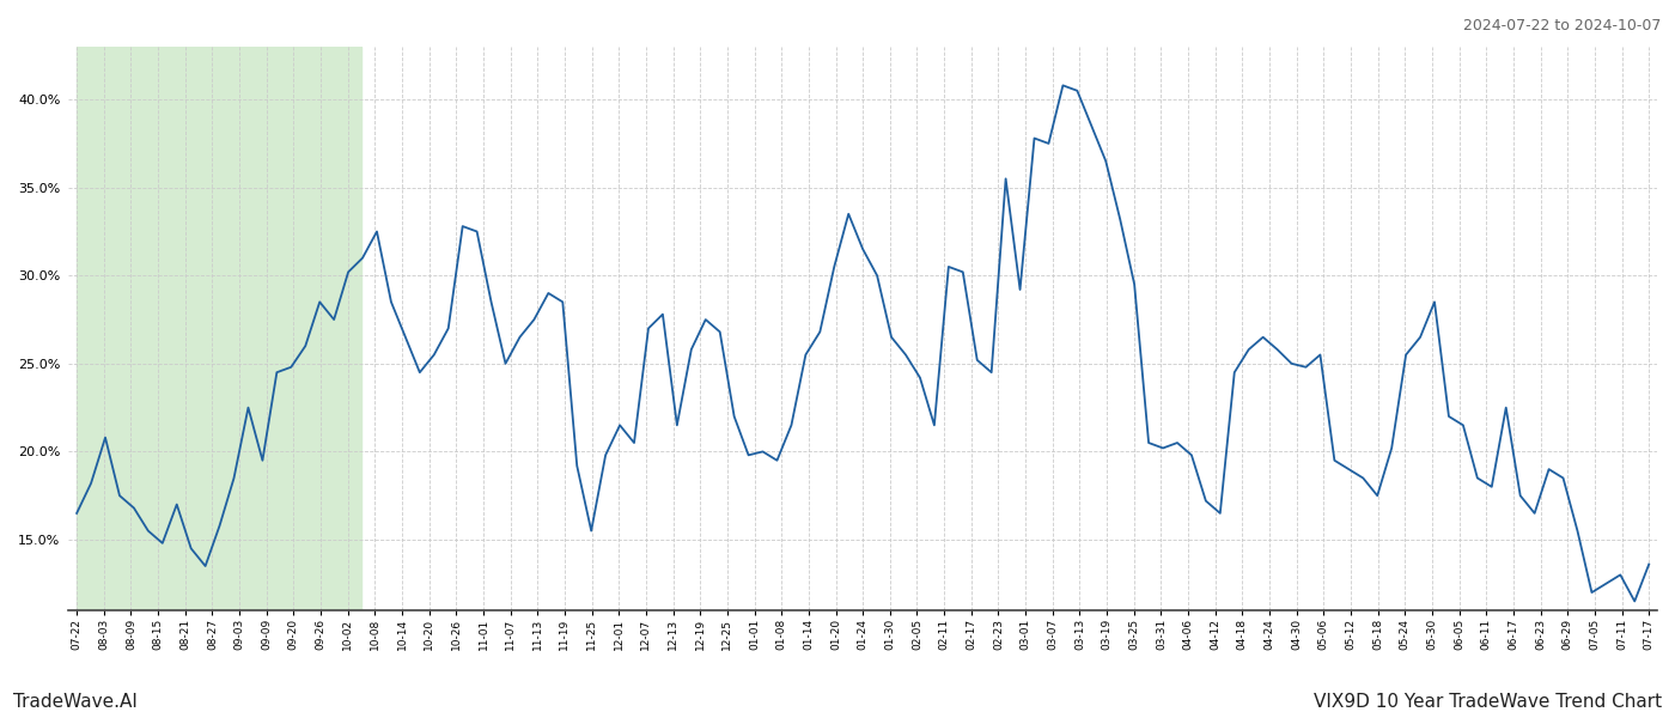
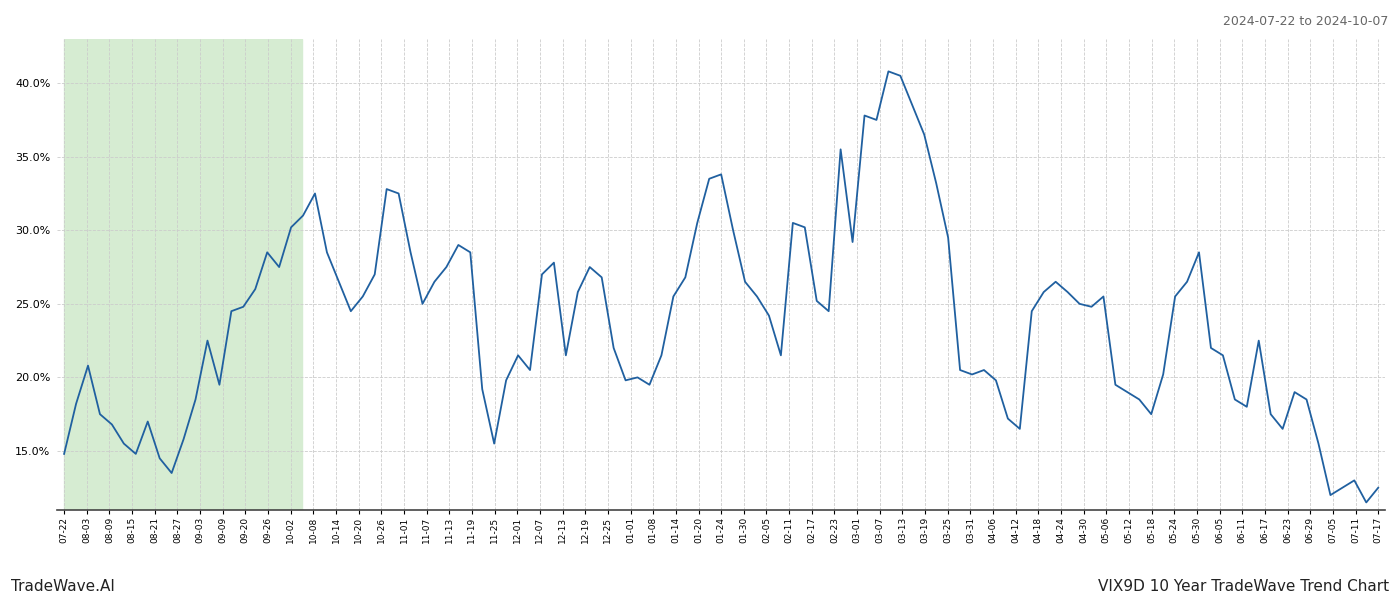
07-22: 16.5% -> 14.8%
01-24: 31.5% -> 33.8%
07-17: 13.6% -> 12.5%
